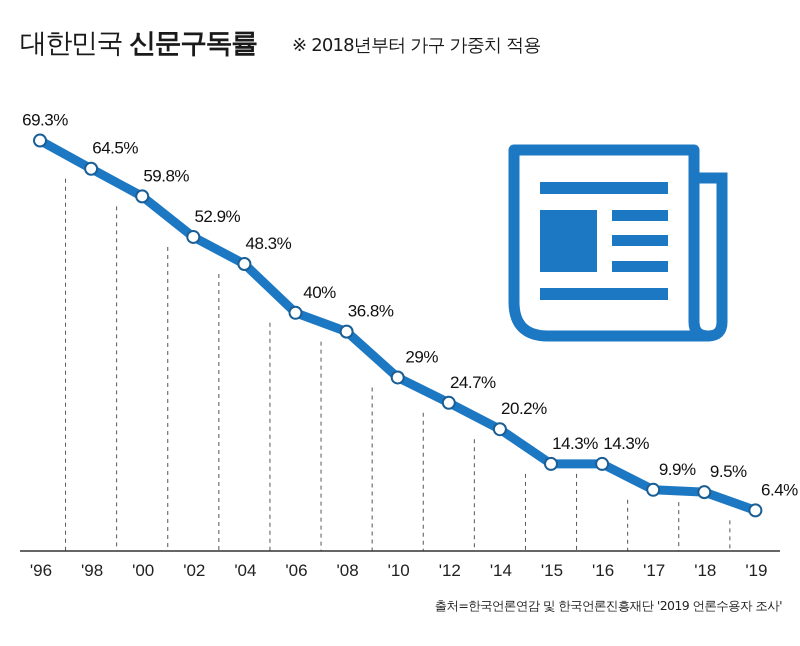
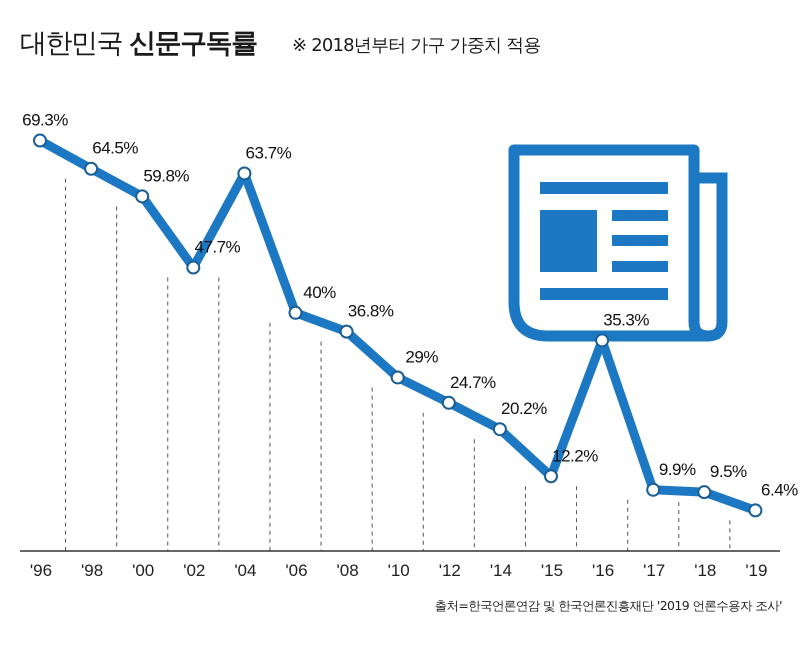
'02: 52.9% -> 47.7%
'04: 48.3% -> 63.7%
'15: 14.3% -> 12.2%
'16: 14.3% -> 35.3%
